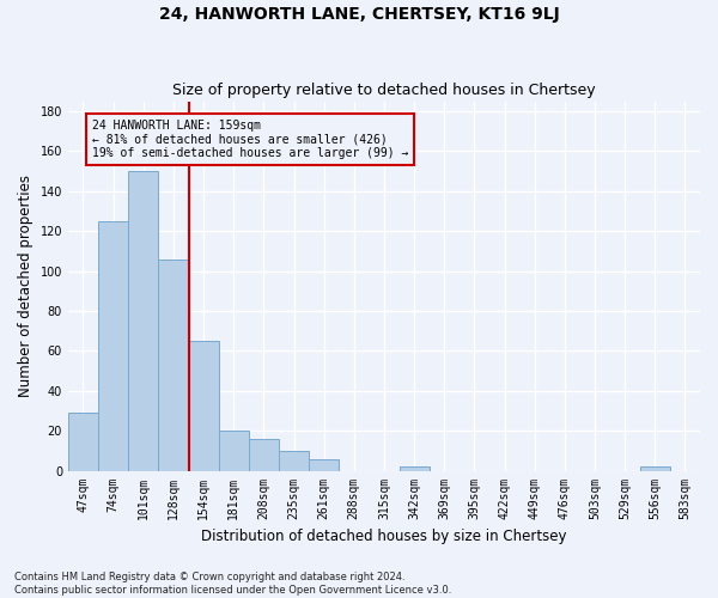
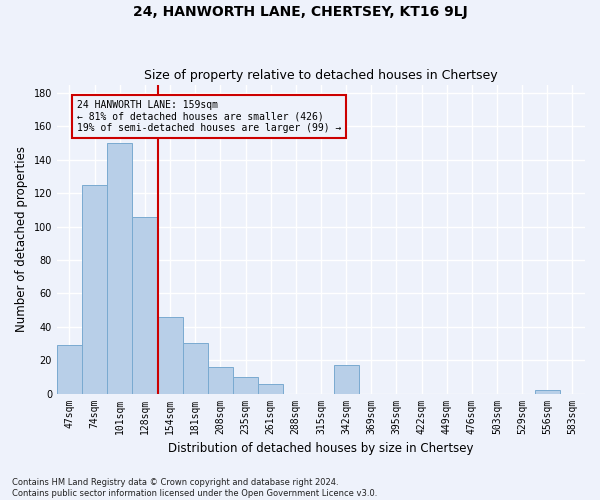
154sqm: 65 -> 46
181sqm: 20 -> 30
342sqm: 2 -> 17
